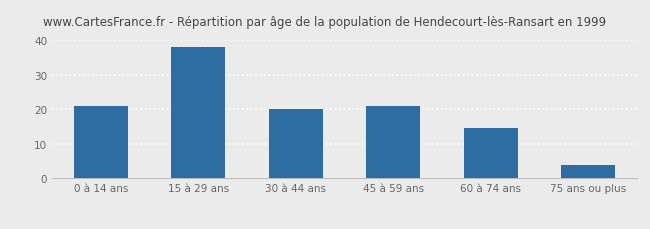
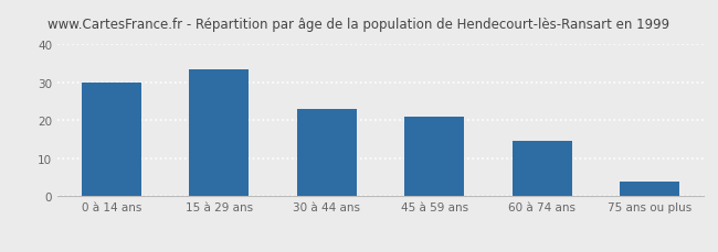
0 à 14 ans: 21.0 -> 30.0
15 à 29 ans: 38.0 -> 33.5
30 à 44 ans: 20.0 -> 23.0
